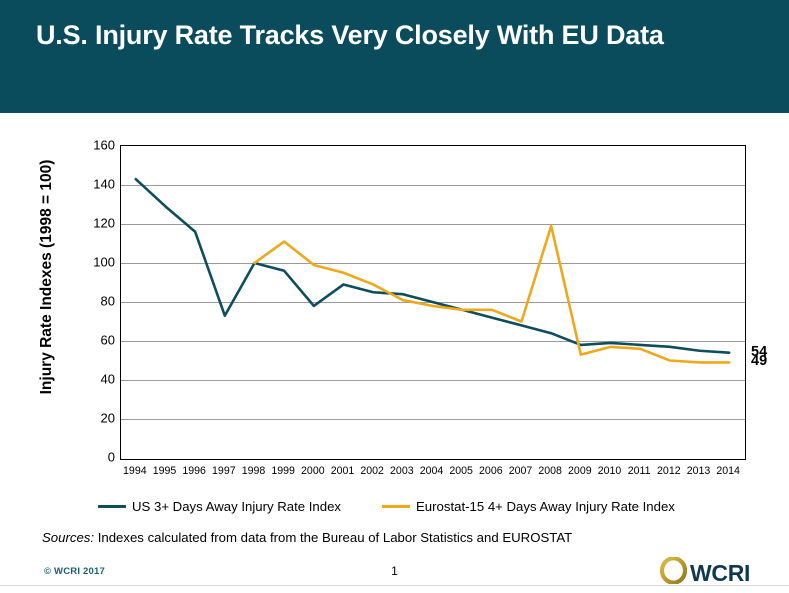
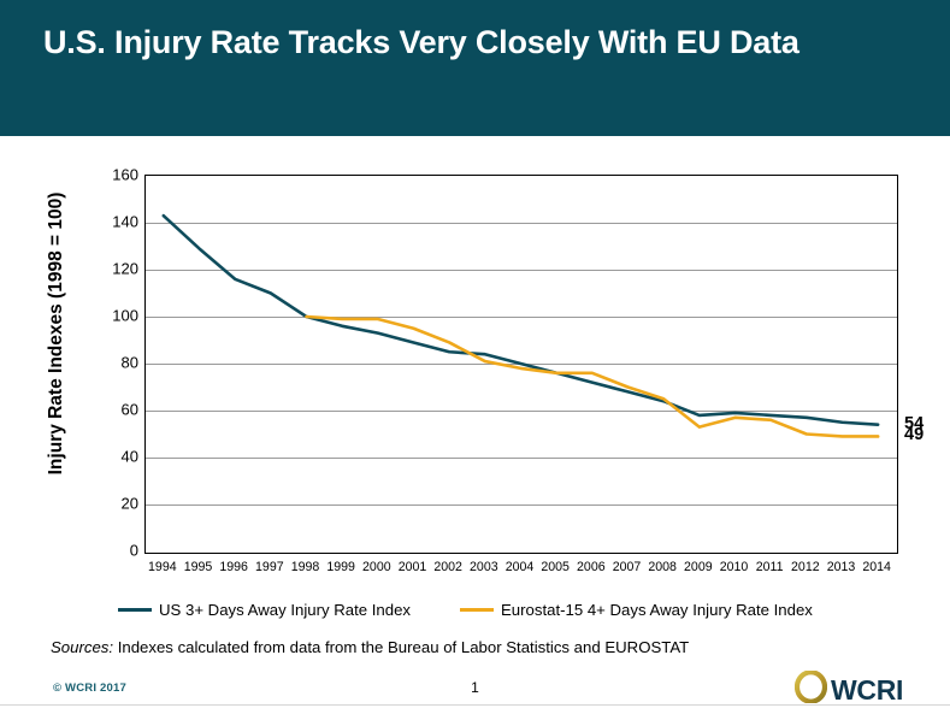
US 3+ Days Away Injury Rate Index/1997: 73 -> 110
Eurostat-15 4+ Days Away Injury Rate Index/1999: 111 -> 99
US 3+ Days Away Injury Rate Index/2000: 78 -> 93
Eurostat-15 4+ Days Away Injury Rate Index/2008: 119 -> 65
